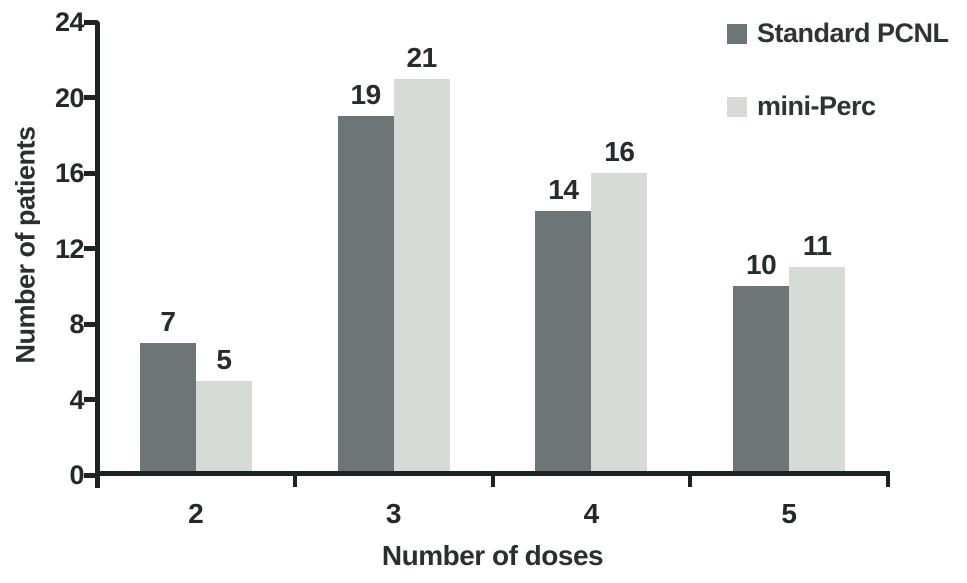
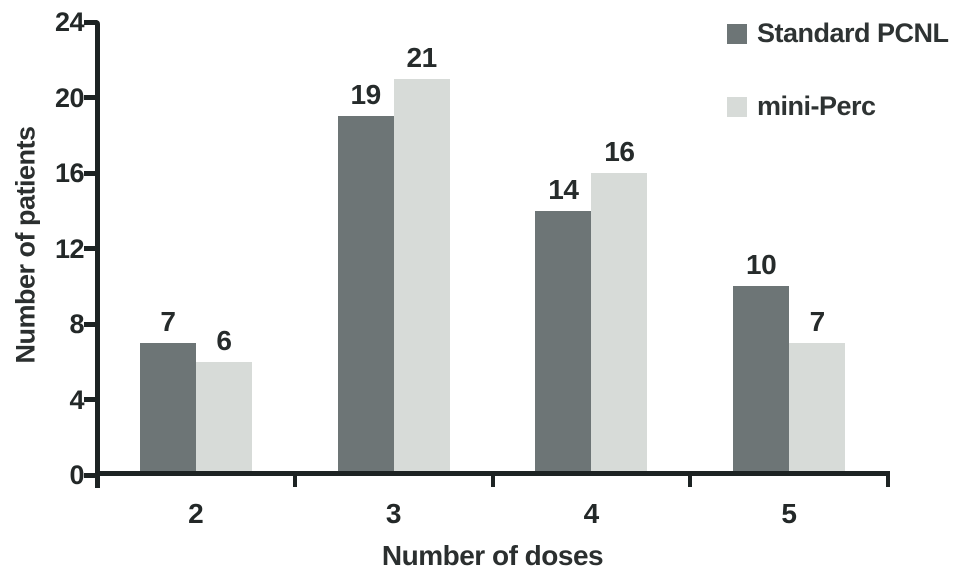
mini-Perc/2: 5 -> 6
mini-Perc/5: 11 -> 7
